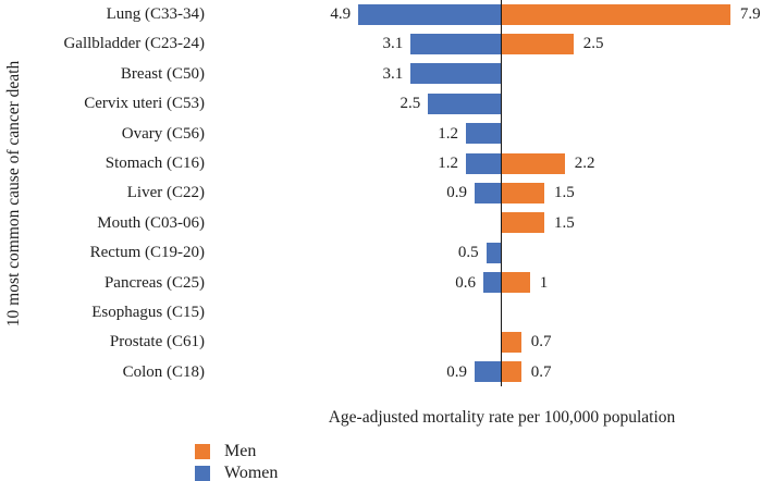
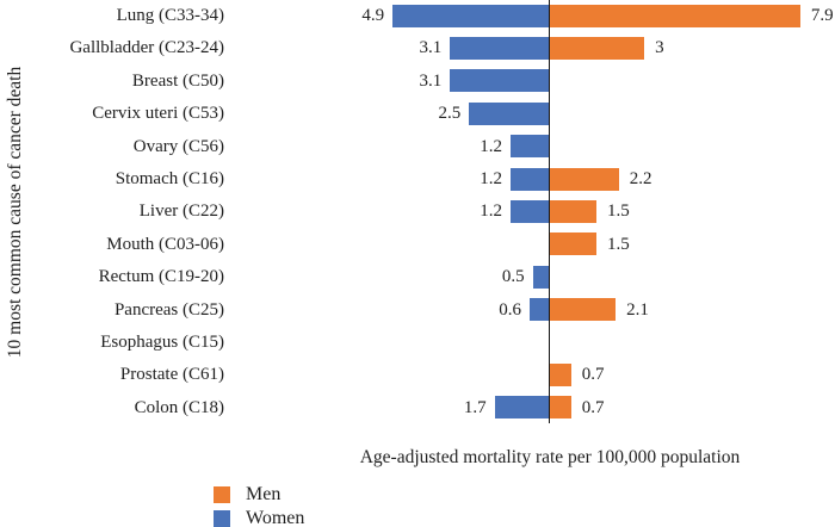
Men/Gallbladder (C23-24): 2.5 -> 3
Women/Liver (C22): 0.9 -> 1.2
Men/Pancreas (C25): 1 -> 2.1
Women/Colon (C18): 0.9 -> 1.7
